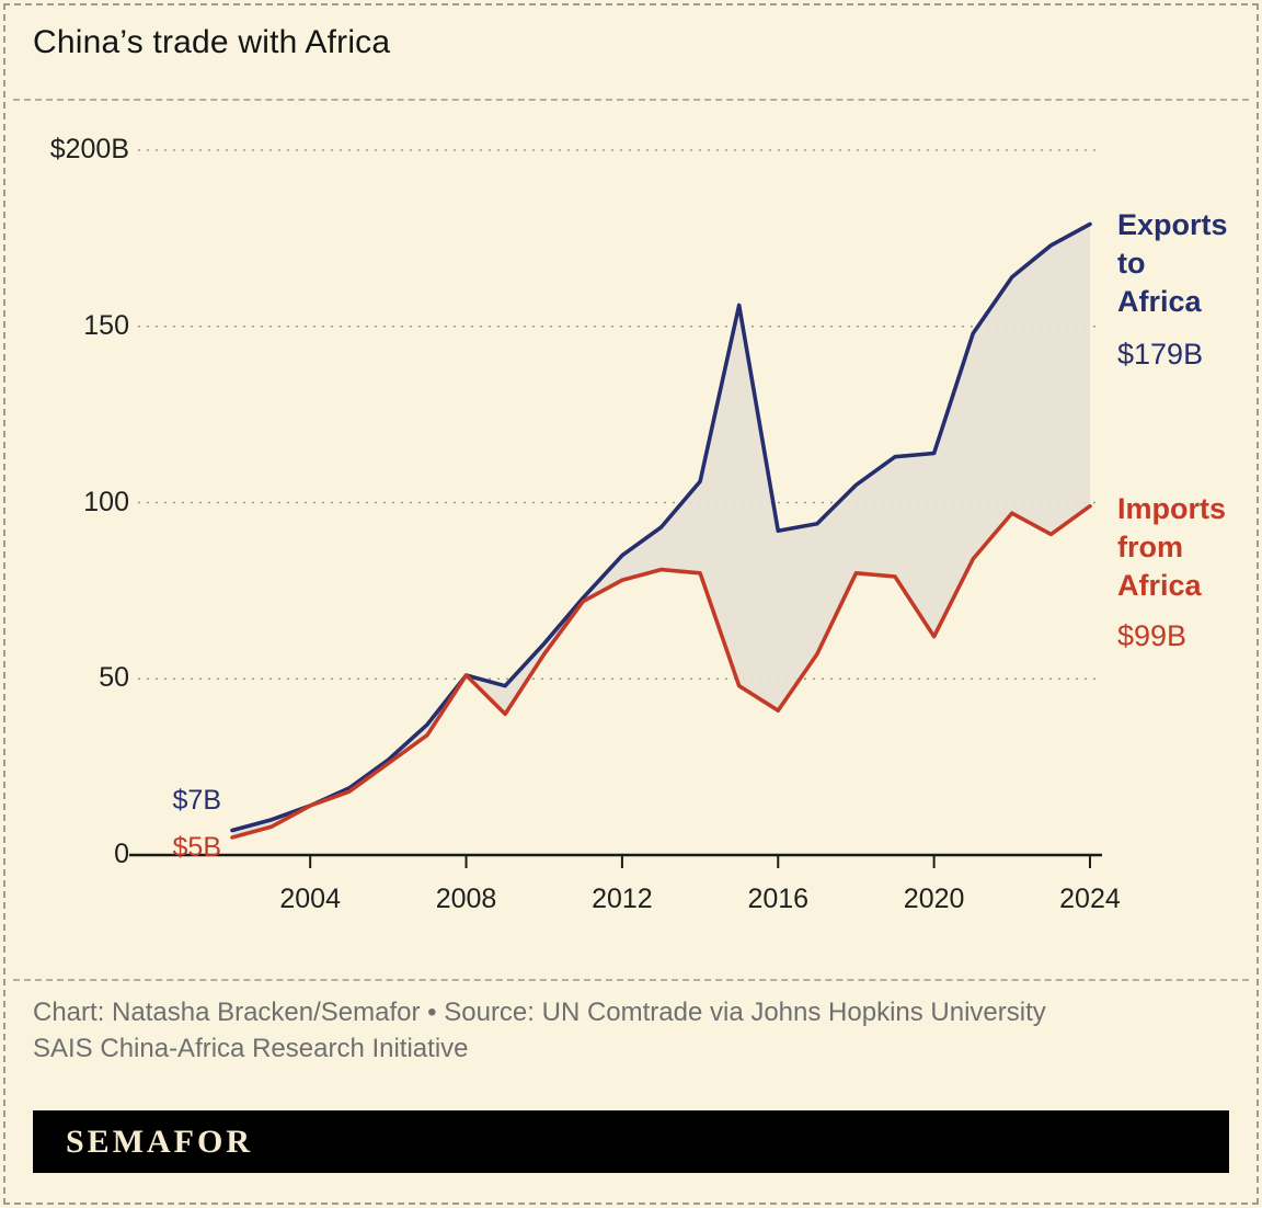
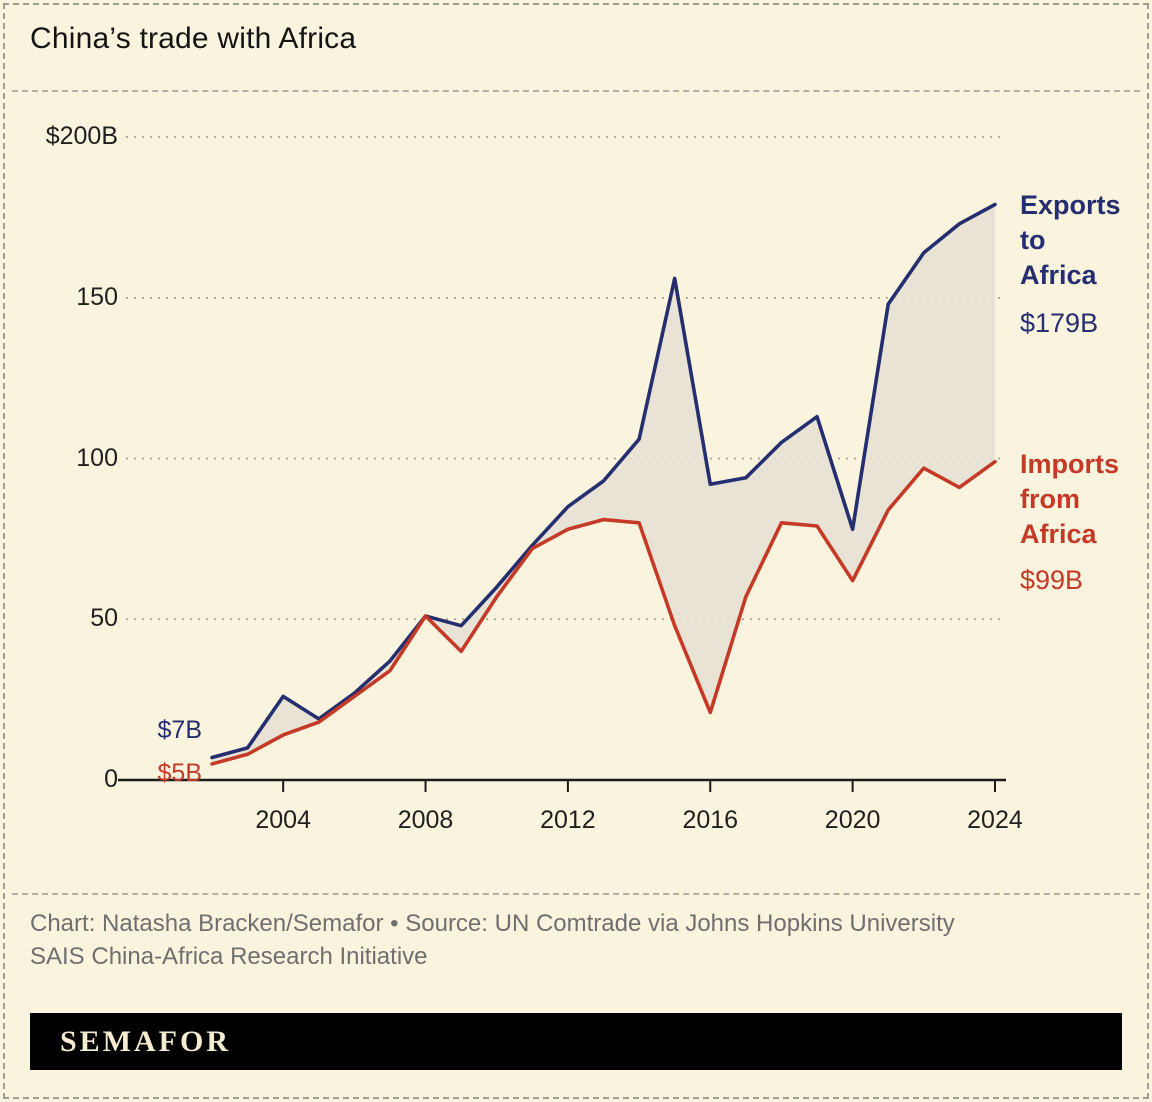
Exports to Africa/2004: $14B -> $26B
Imports from Africa/2016: $41B -> $21B
Exports to Africa/2020: $114B -> $78B
